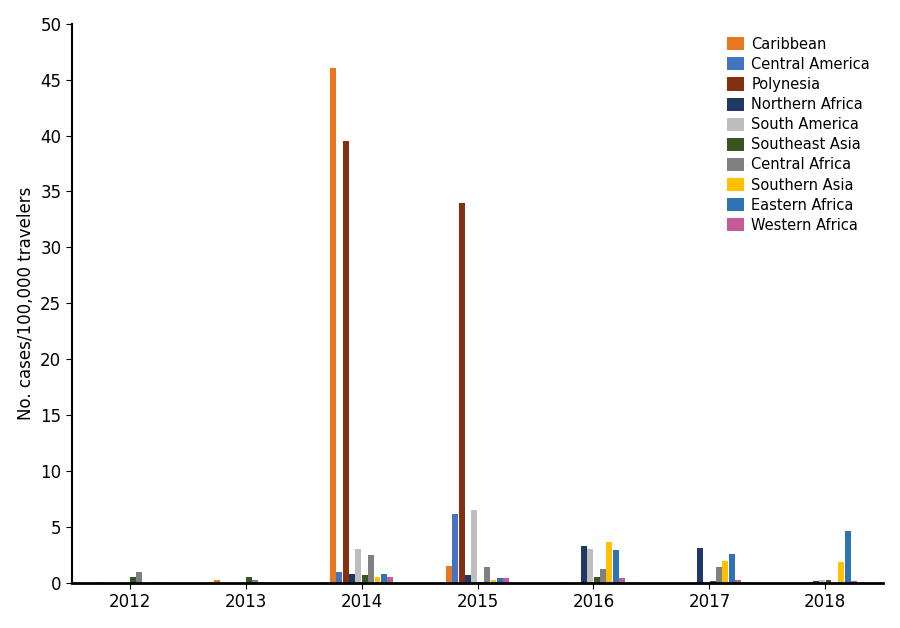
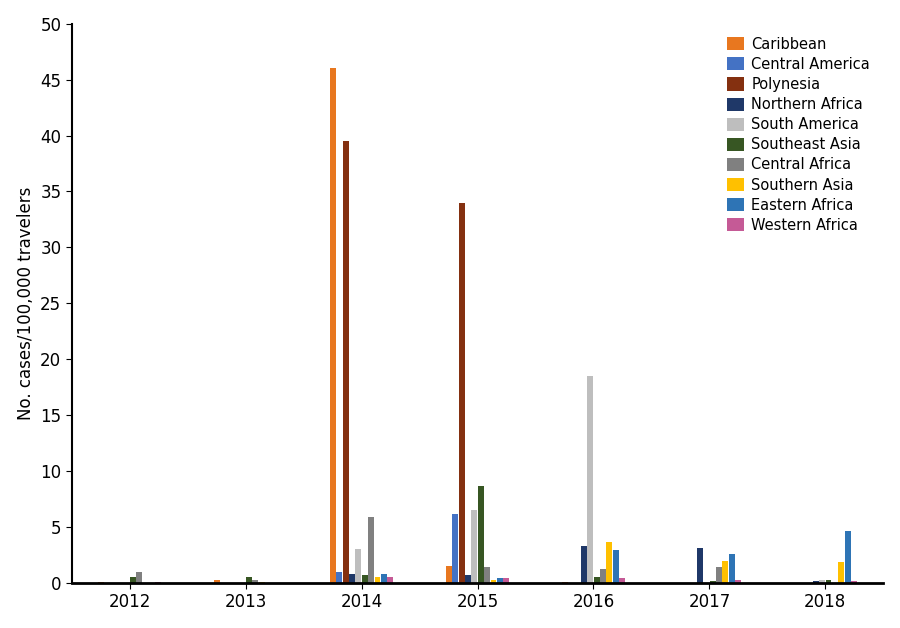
Central Africa/2014: 2.5 -> 5.9
Southeast Asia/2015: 0.1 -> 8.7
South America/2016: 3.0 -> 18.5
